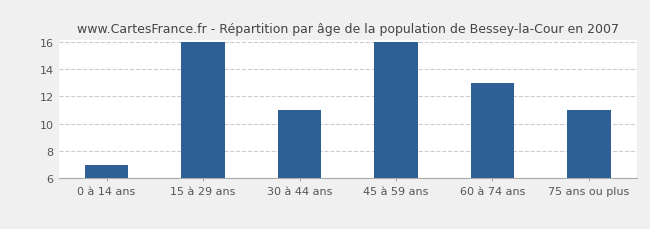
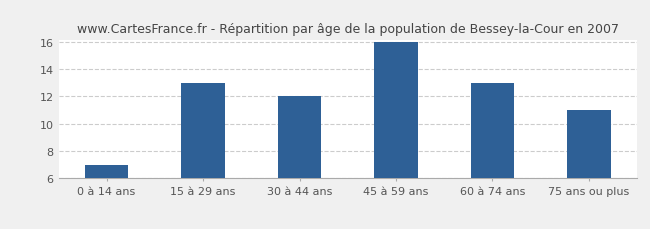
15 à 29 ans: 16 -> 13
30 à 44 ans: 11 -> 12
